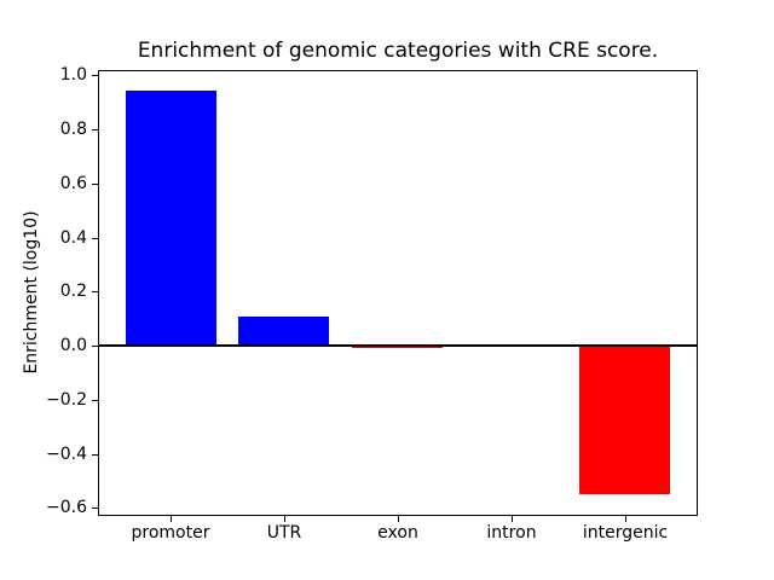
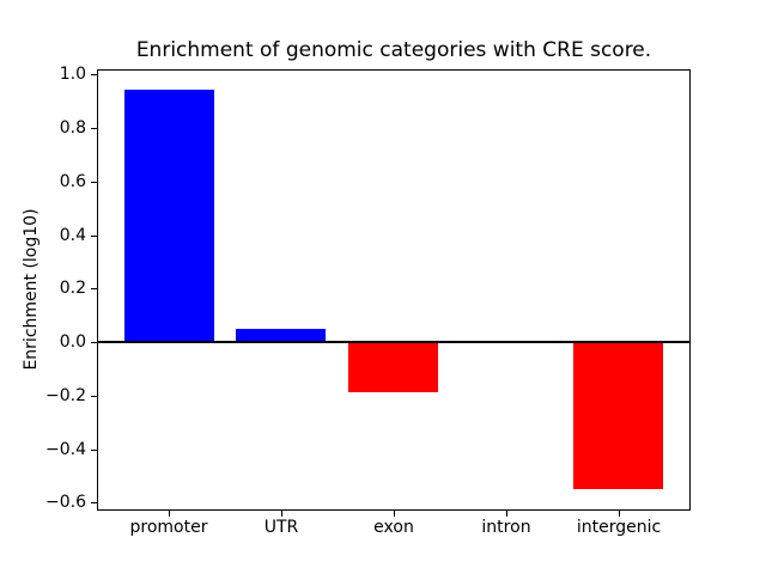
UTR: 0.11 -> 0.05
exon: -0.01 -> -0.19
